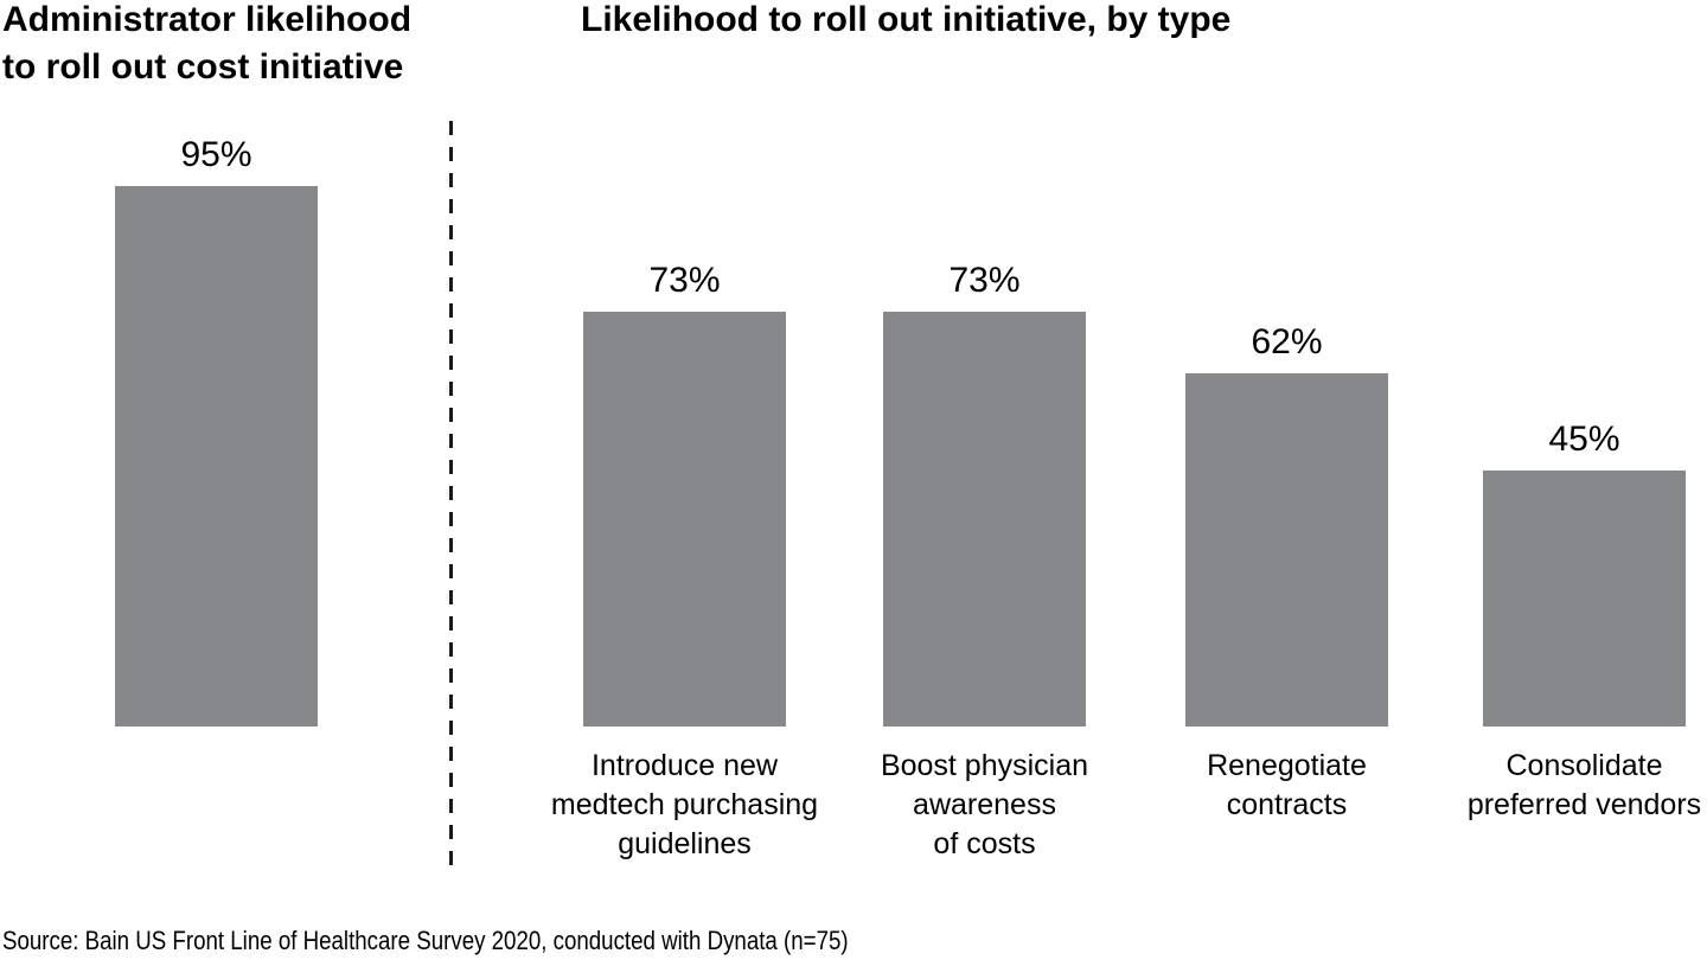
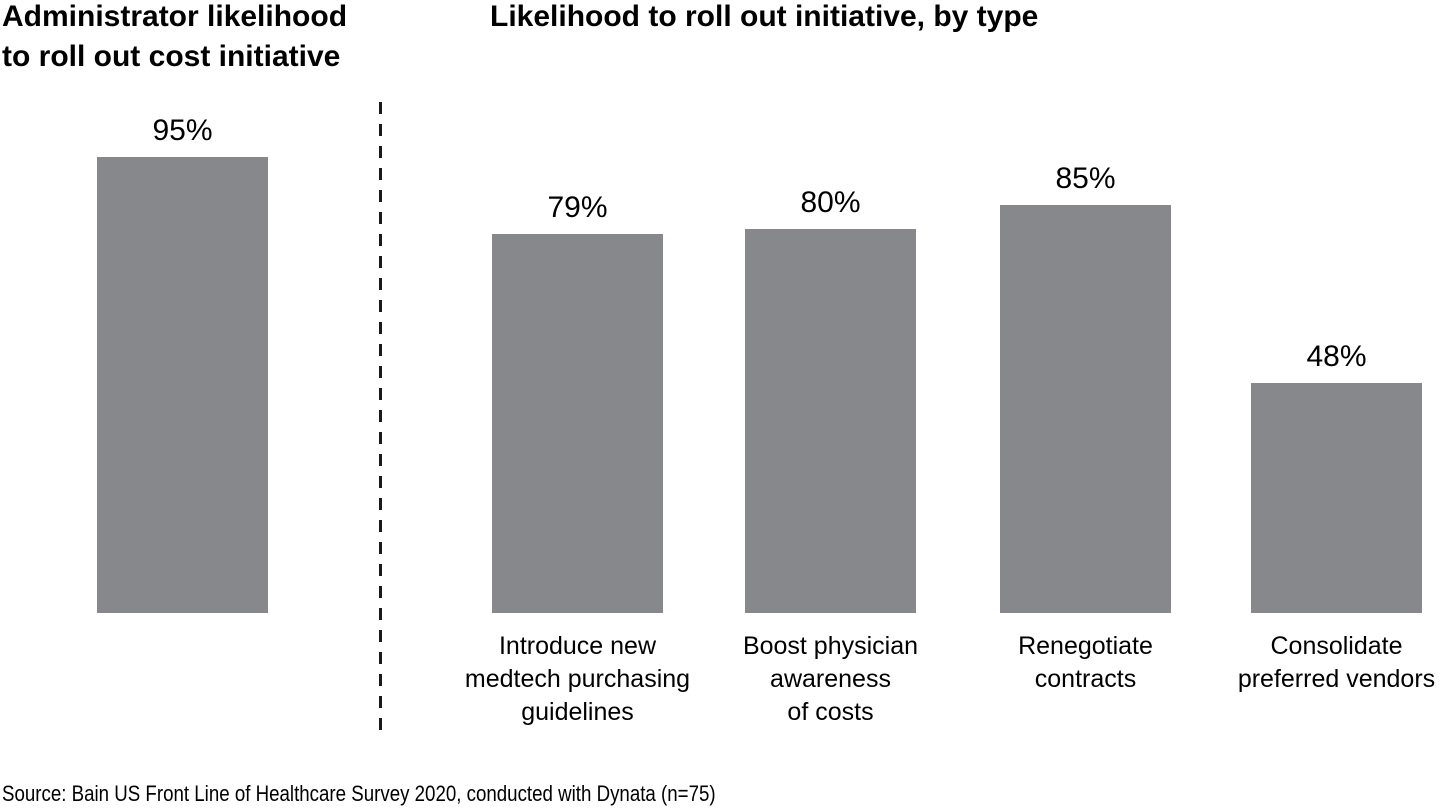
Likelihood to roll out initiative, by type/Introduce new medtech purchasing guidelines: 73% -> 79%
Likelihood to roll out initiative, by type/Boost physician awareness of costs: 73% -> 80%
Likelihood to roll out initiative, by type/Renegotiate contracts: 62% -> 85%
Likelihood to roll out initiative, by type/Consolidate preferred vendors: 45% -> 48%
